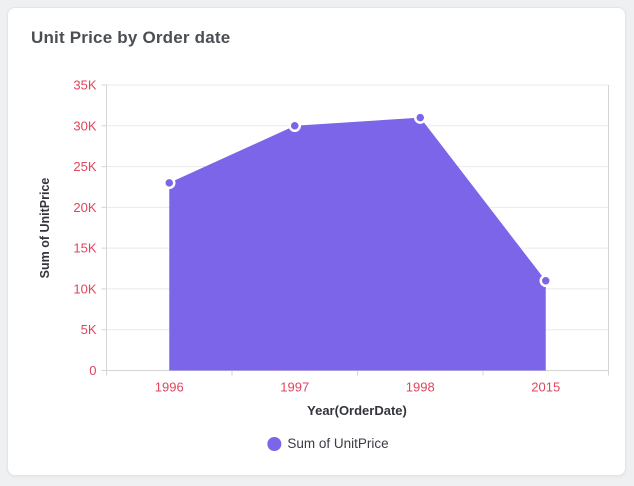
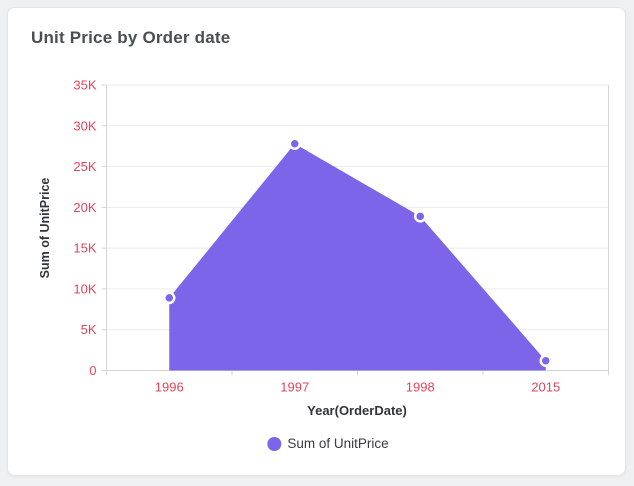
1996: 23K -> 9K
1997: 30K -> 28K
1998: 31K -> 19K
2015: 11K -> 1K
